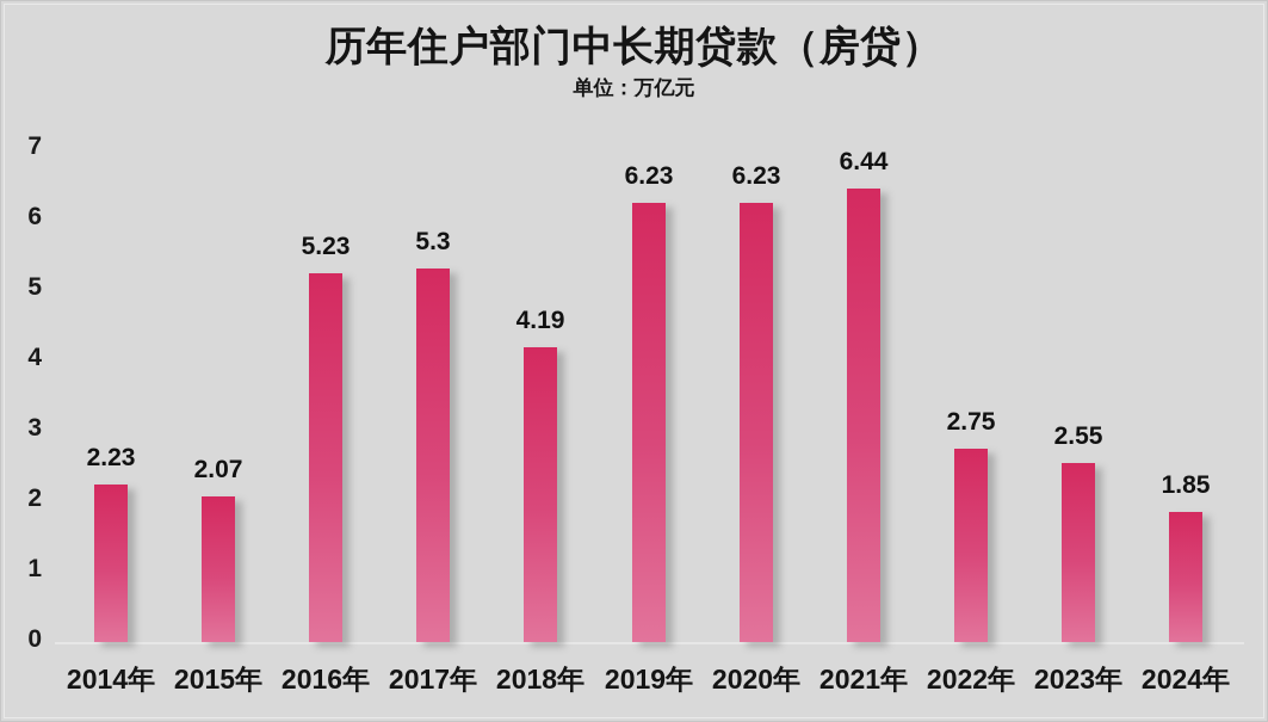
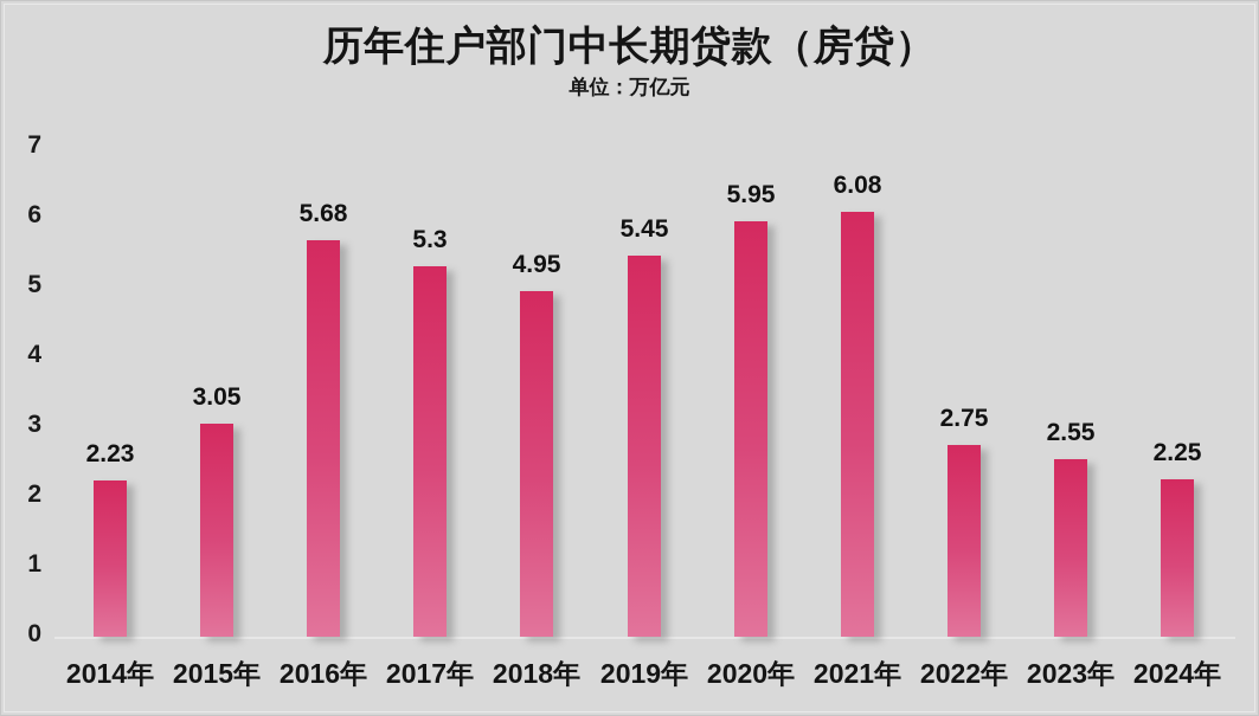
2015年: 2.07 -> 3.05
2016年: 5.23 -> 5.68
2018年: 4.19 -> 4.95
2019年: 6.23 -> 5.45
2020年: 6.23 -> 5.95
2021年: 6.44 -> 6.08
2024年: 1.85 -> 2.25
